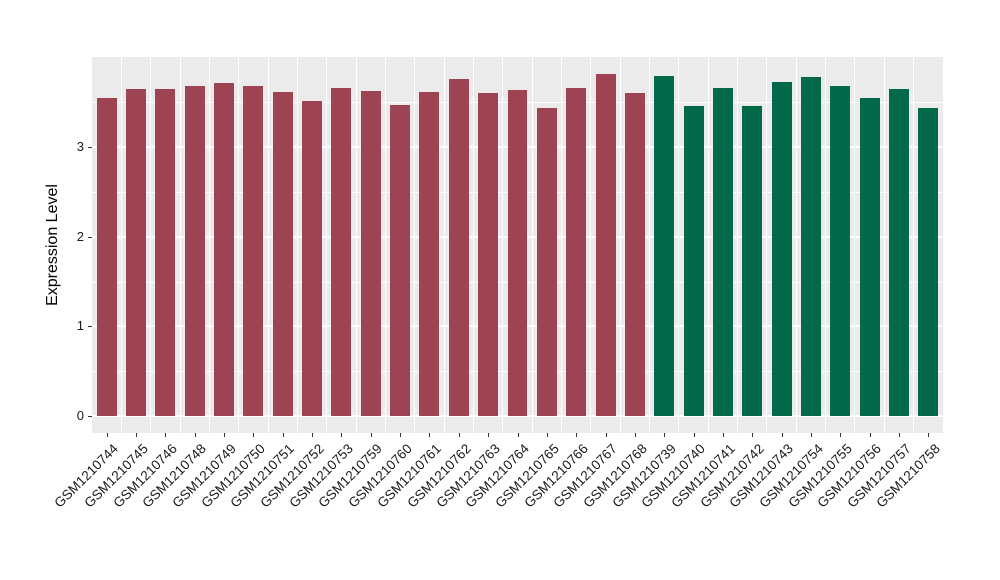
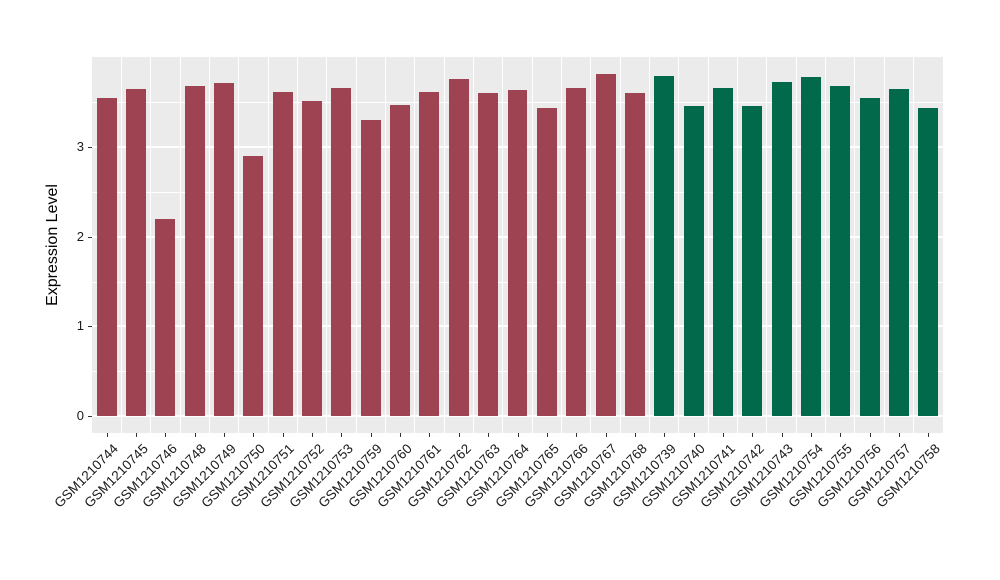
GSM1210746: 3.6 -> 2.2
GSM1210750: 3.7 -> 2.9
GSM1210759: 3.6 -> 3.3
